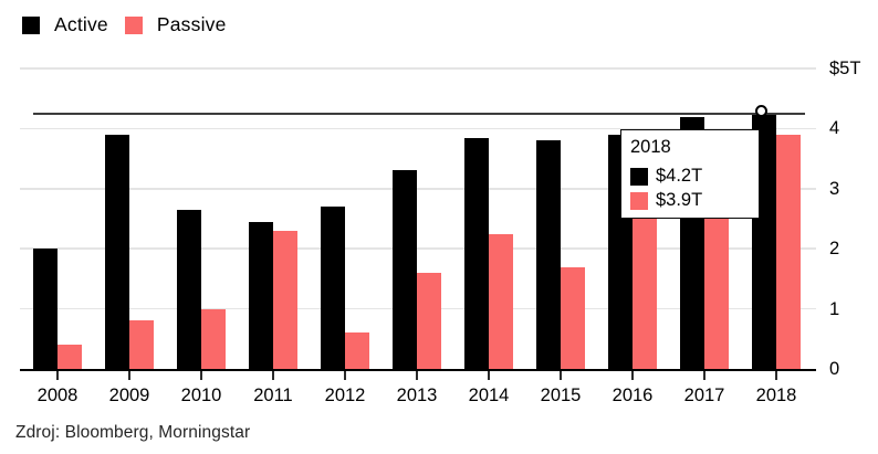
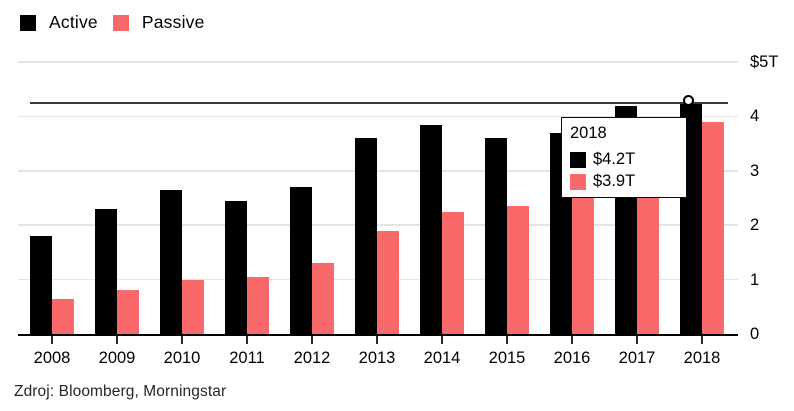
Active/2008: 2.0 -> 1.8
Passive/2008: 0.4 -> 0.7
Active/2009: 3.9 -> 2.3
Passive/2011: 2.3 -> 1.1
Passive/2012: 0.6 -> 1.3
Active/2013: 3.3 -> 3.6
Passive/2013: 1.6 -> 1.9
Active/2015: 3.8 -> 3.6
Passive/2015: 1.7 -> 2.4
Active/2016: 3.9 -> 3.7
